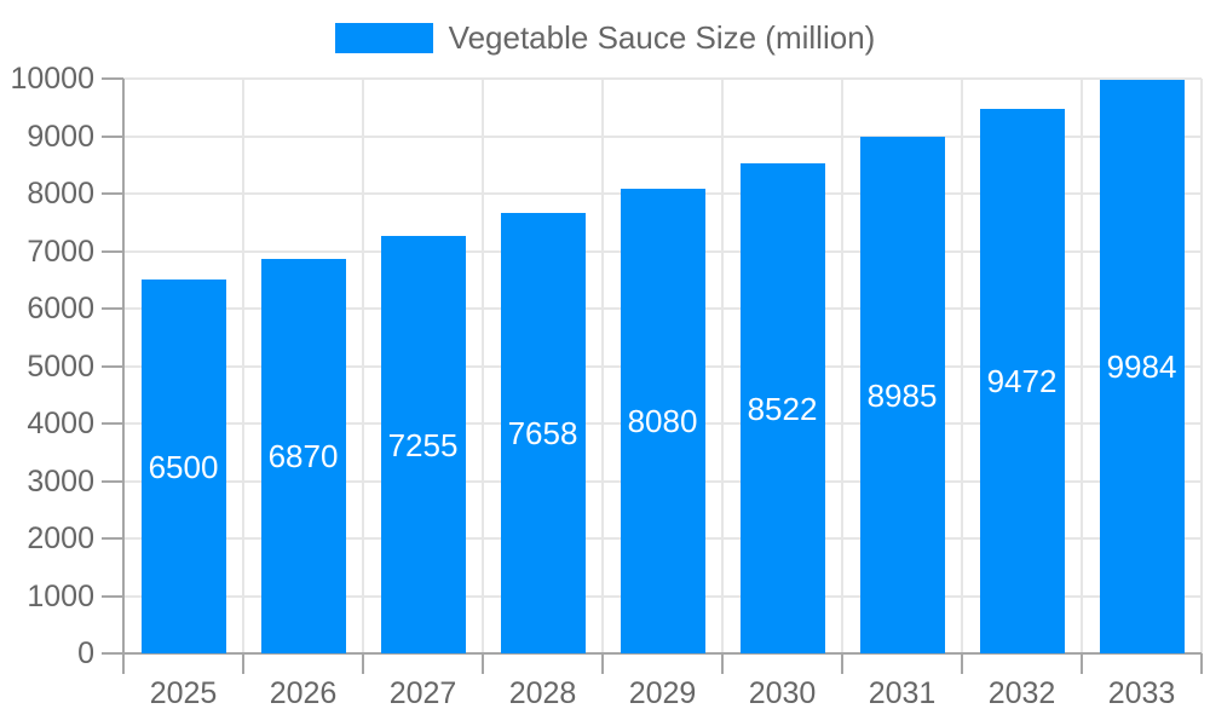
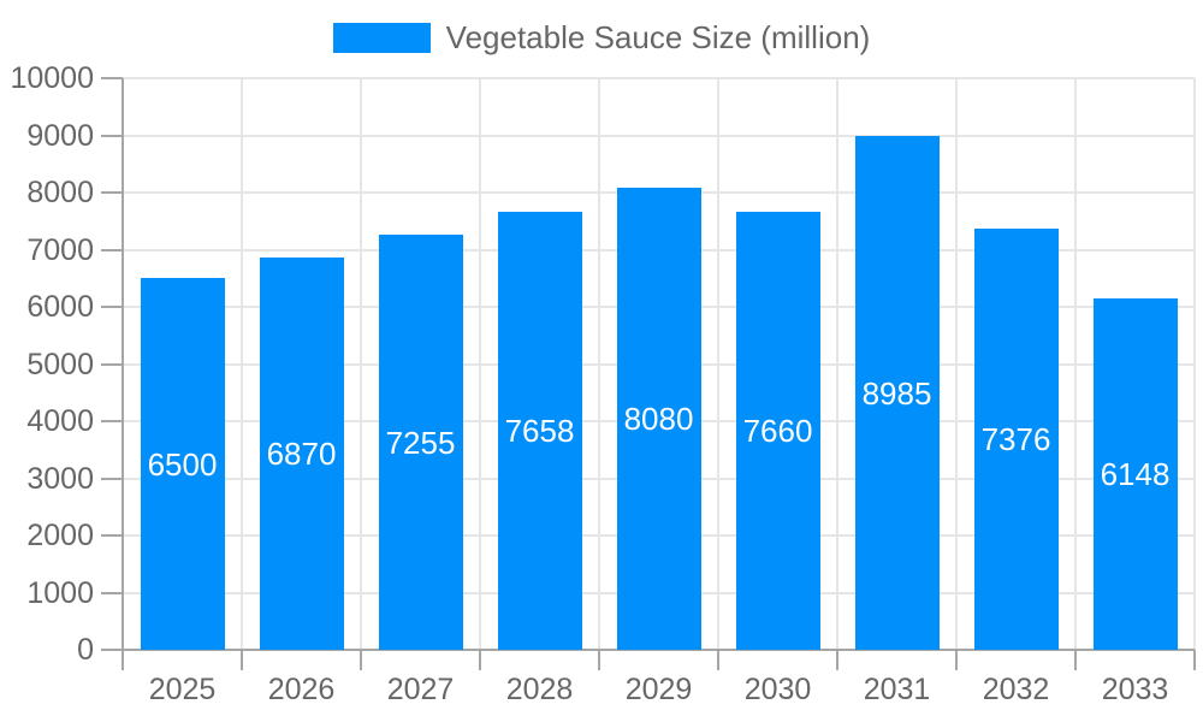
2030: 8522 -> 7660
2032: 9472 -> 7376
2033: 9984 -> 6148
